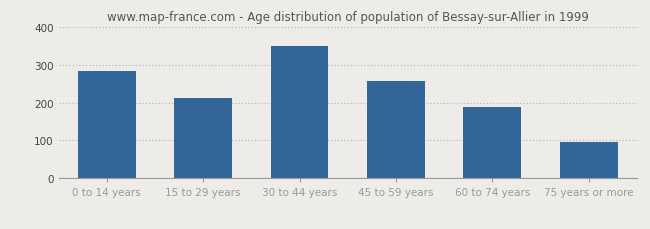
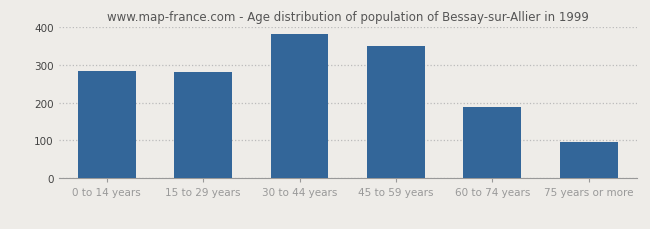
15 to 29 years: 211 -> 280
30 to 44 years: 350 -> 380
45 to 59 years: 257 -> 350
